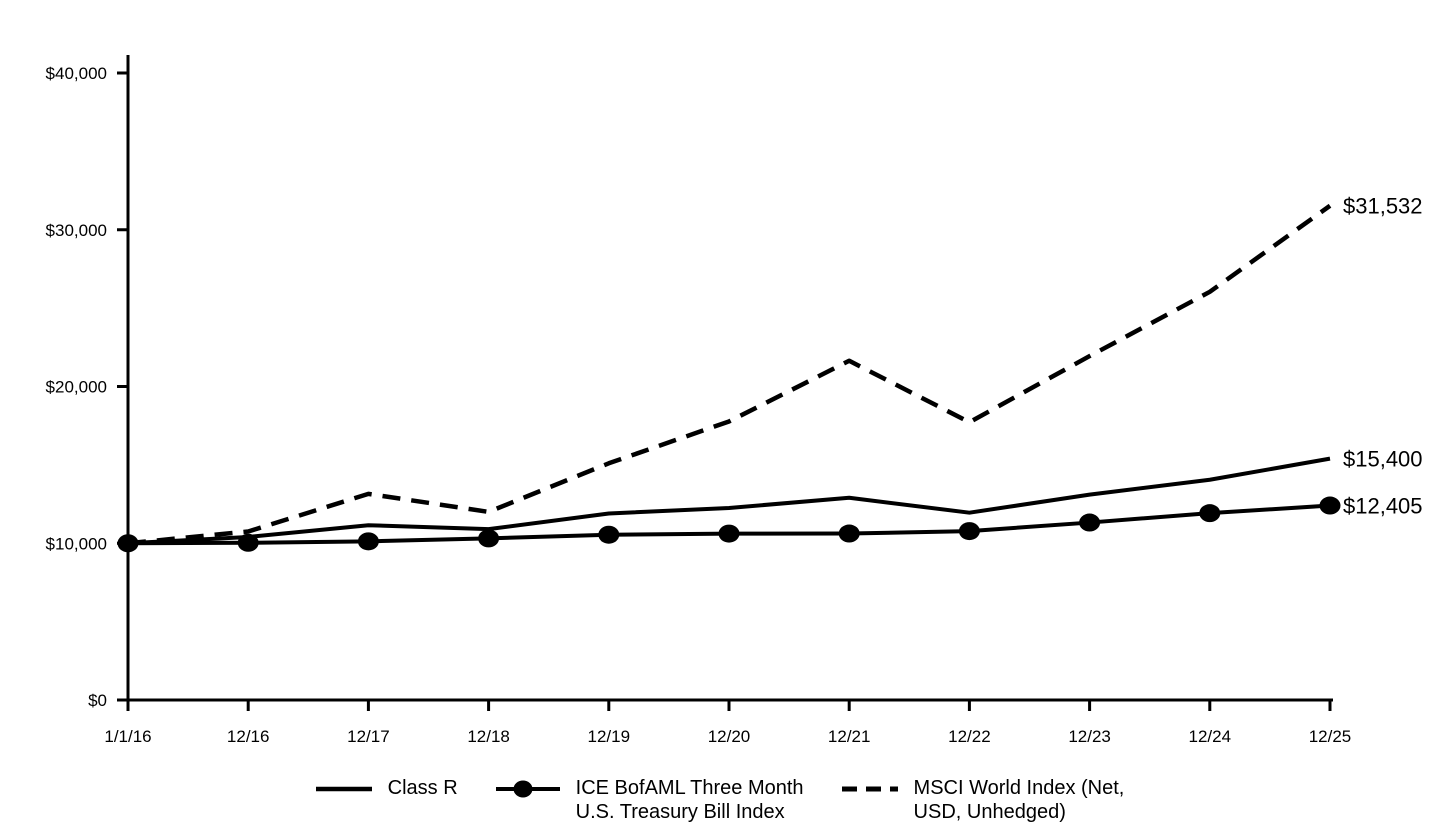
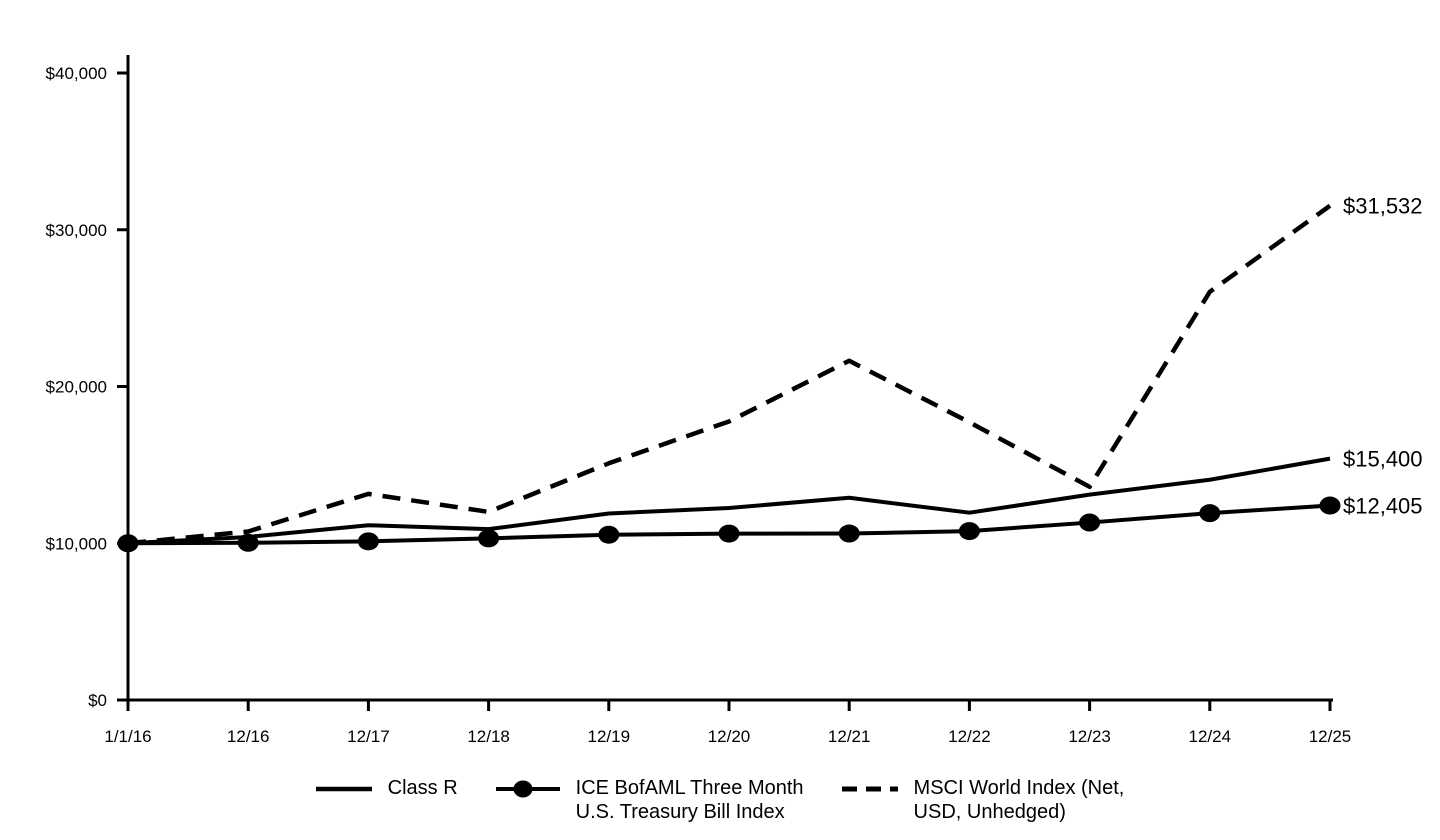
MSCI World Index (Net, USD, Unhedged)/12/23: $21900 -> $13600
